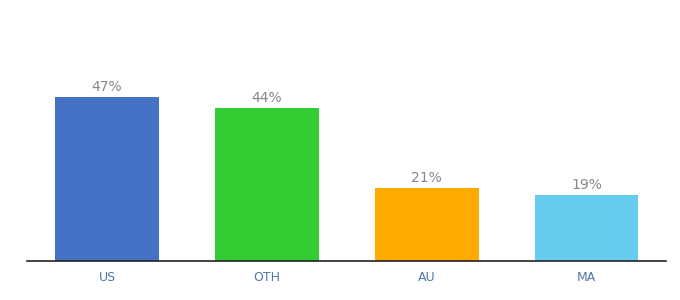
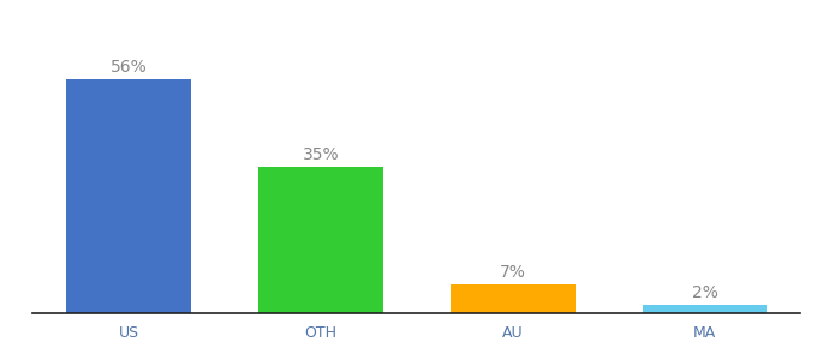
US: 47% -> 56%
OTH: 44% -> 35%
AU: 21% -> 7%
MA: 19% -> 2%
